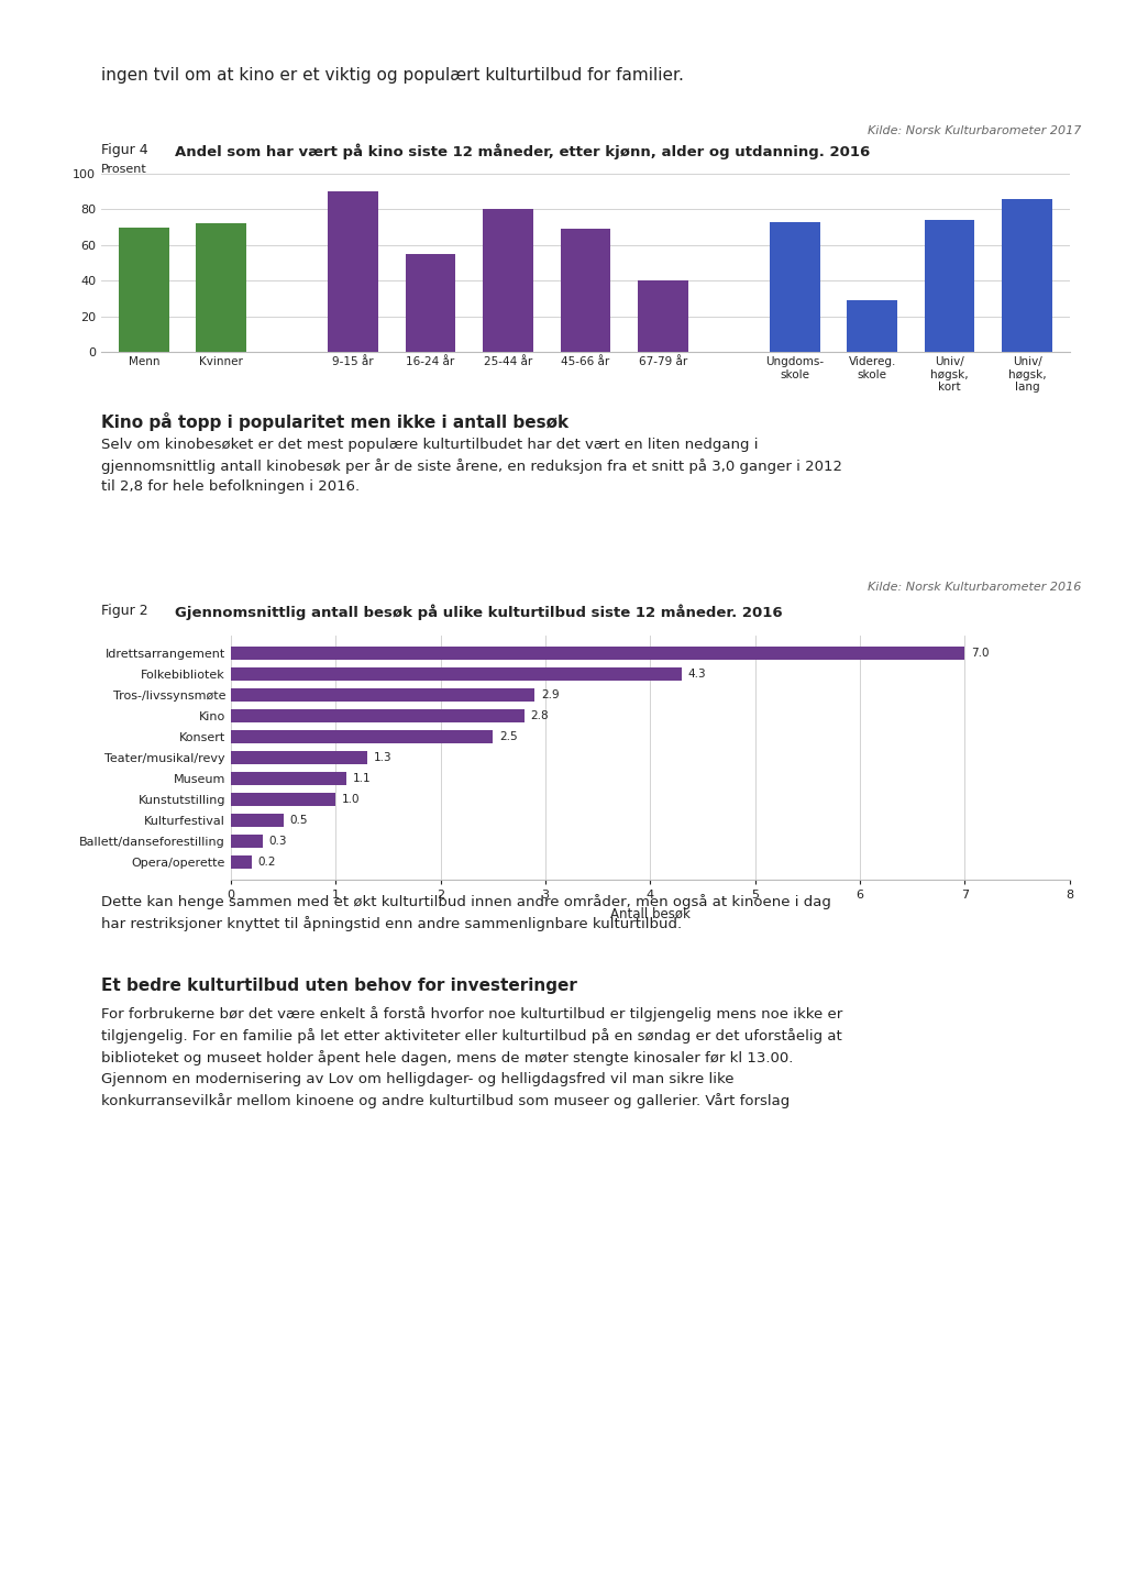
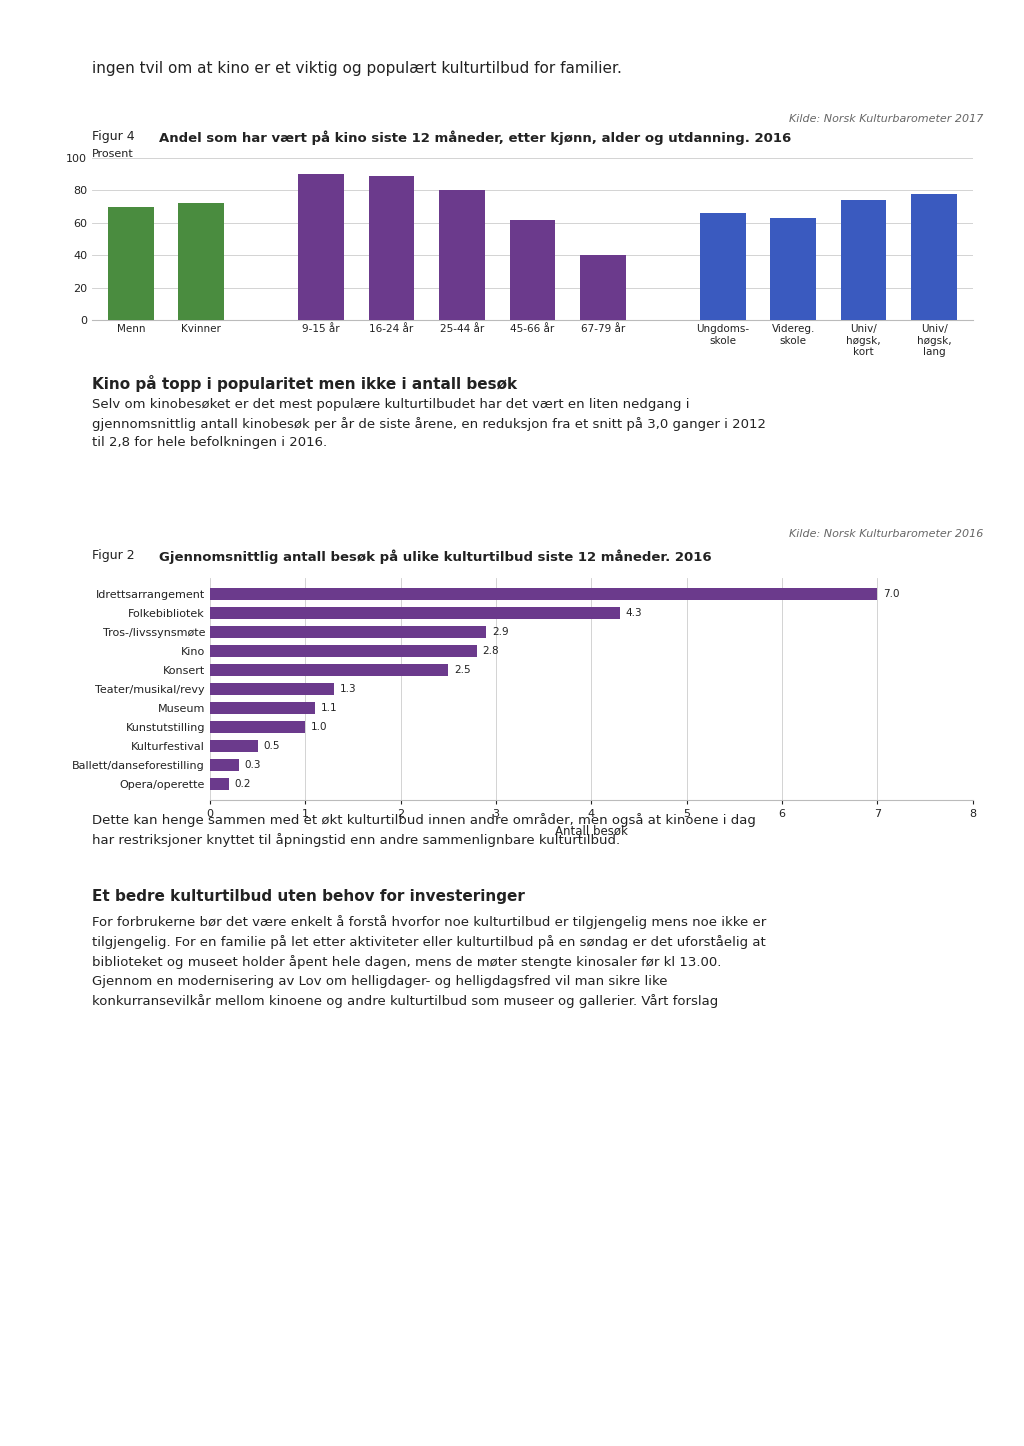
16-24 år: 55 -> 89
45-66 år: 69 -> 62
Ungdoms- skole: 73 -> 66
Videreg. skole: 29 -> 63
Univ/ høgsk, lang: 86 -> 78
